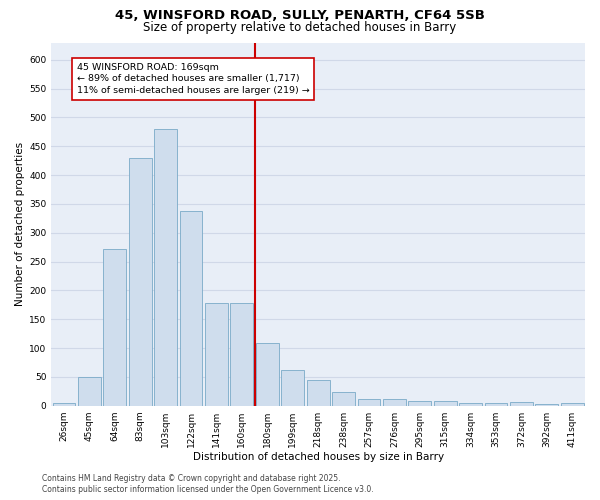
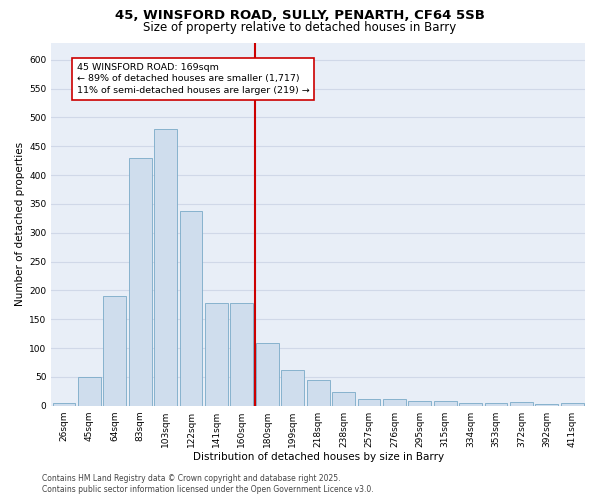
64sqm: 272 -> 190
